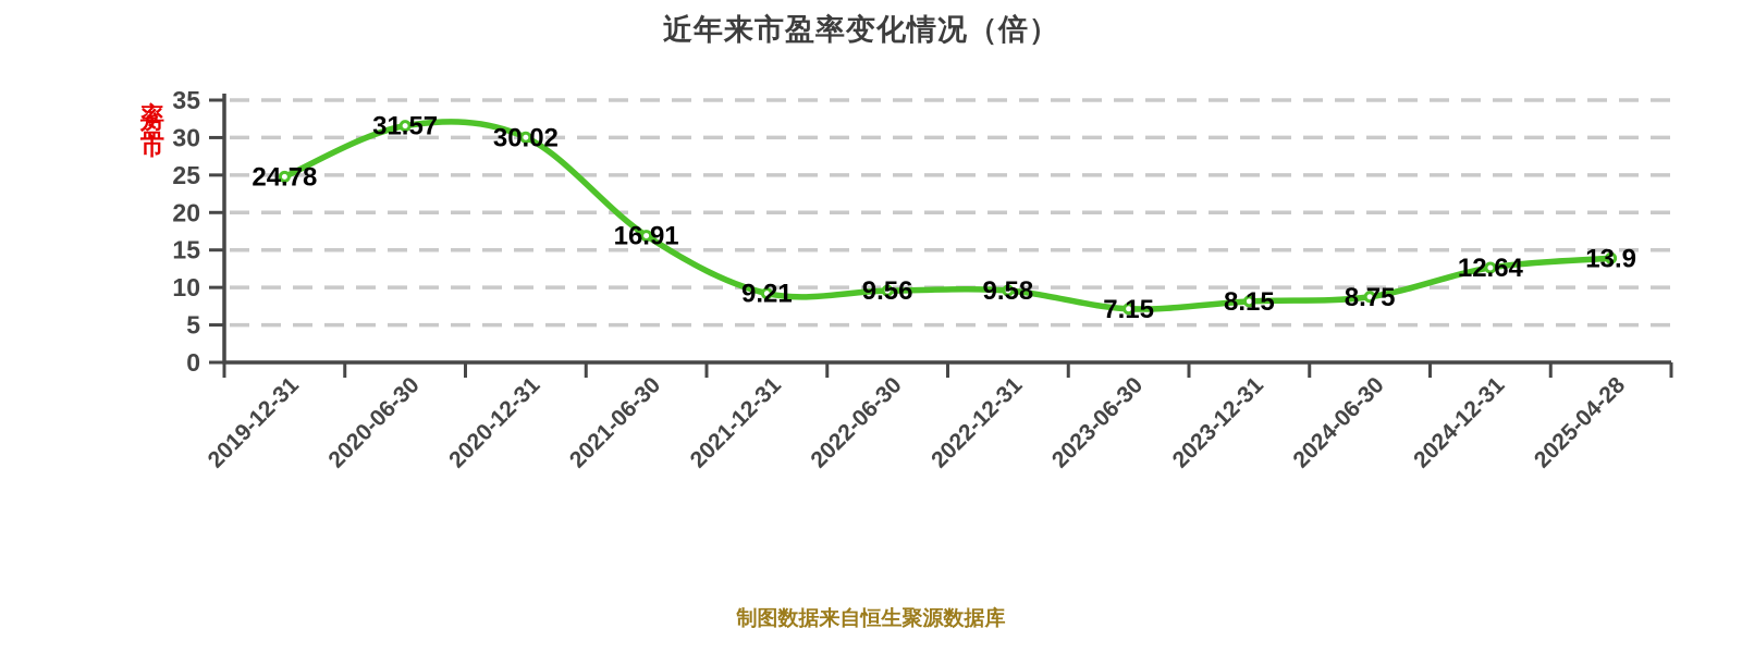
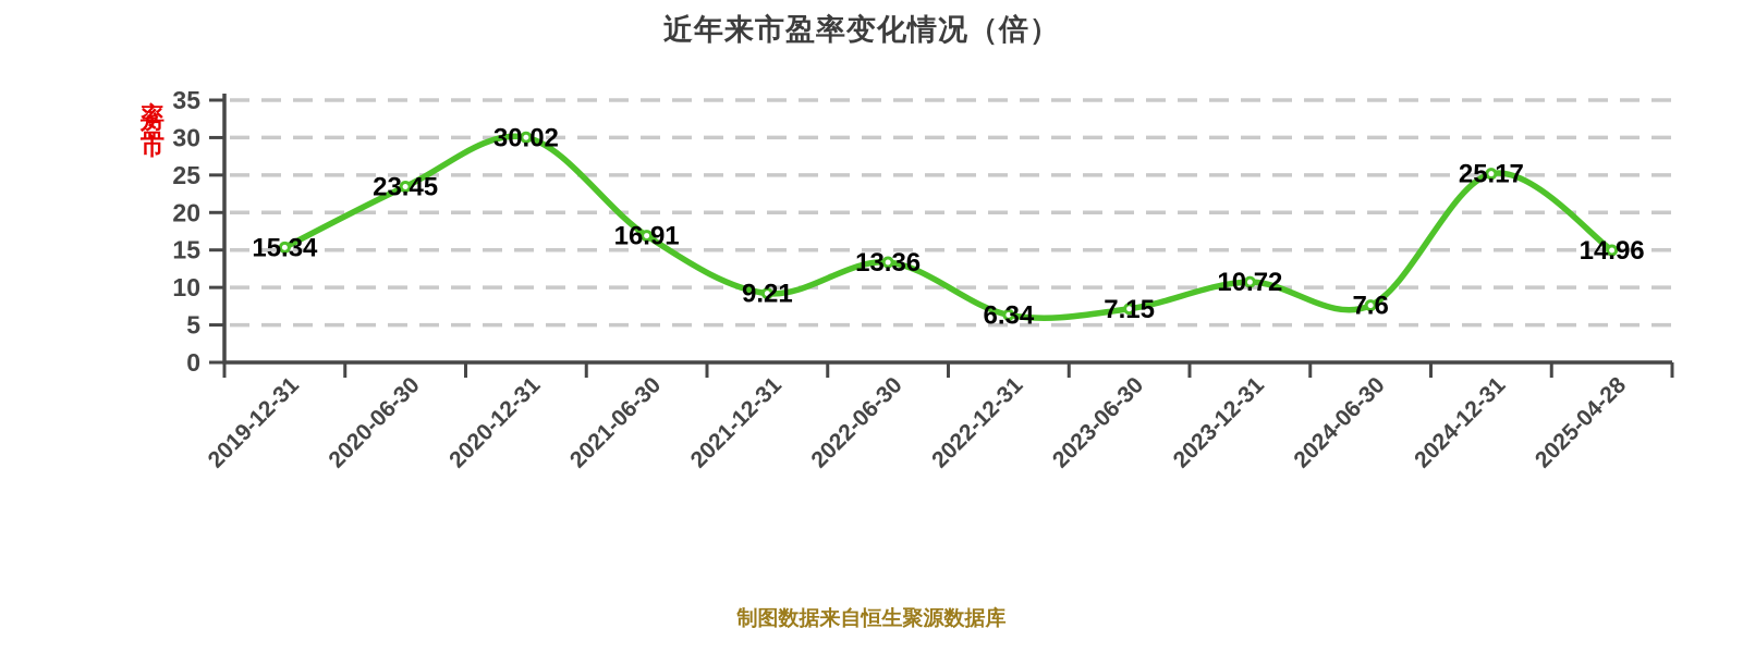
2019-12-31: 24.78 -> 15.34
2020-06-30: 31.57 -> 23.45
2022-06-30: 9.56 -> 13.36
2022-12-31: 9.58 -> 6.34
2023-12-31: 8.15 -> 10.72
2024-06-30: 8.75 -> 7.6
2024-12-31: 12.64 -> 25.17
2025-04-28: 13.9 -> 14.96
